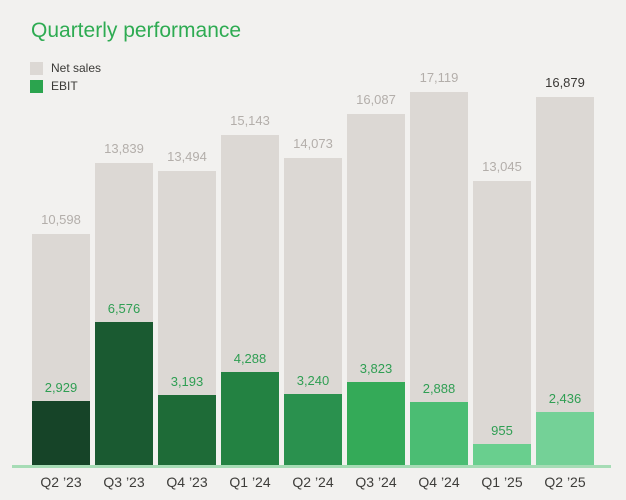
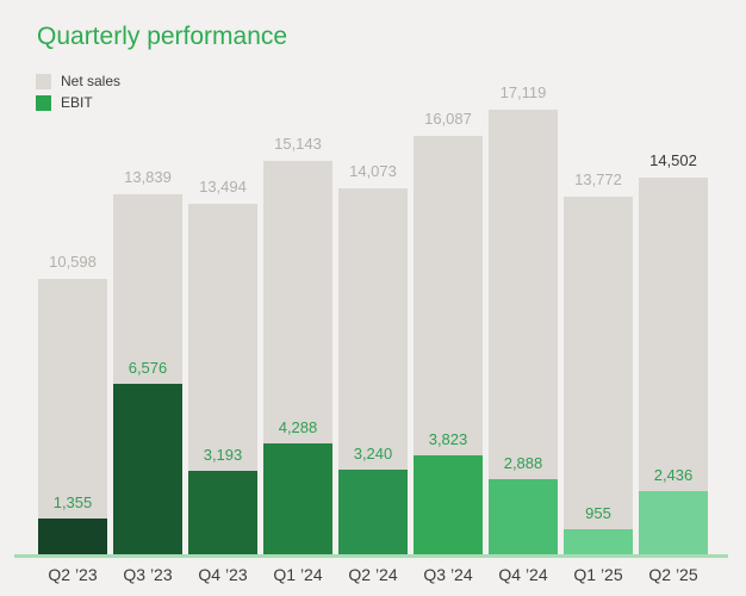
EBIT/Q2 ’23: 2,929 -> 1,355
Net sales/Q1 ’25: 13,045 -> 13,772
Net sales/Q2 ’25: 16,879 -> 14,502
